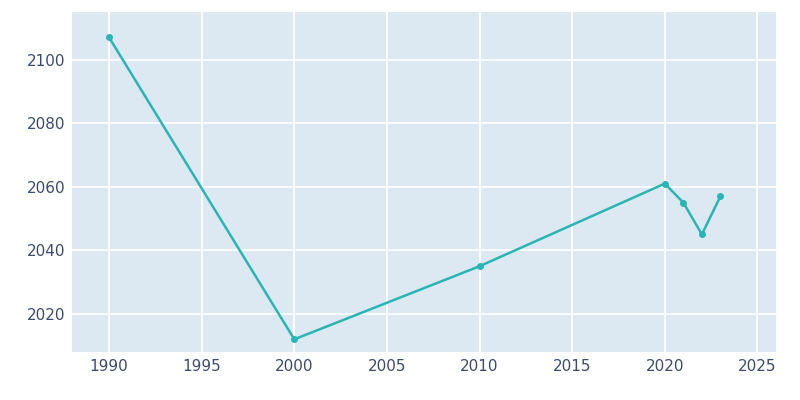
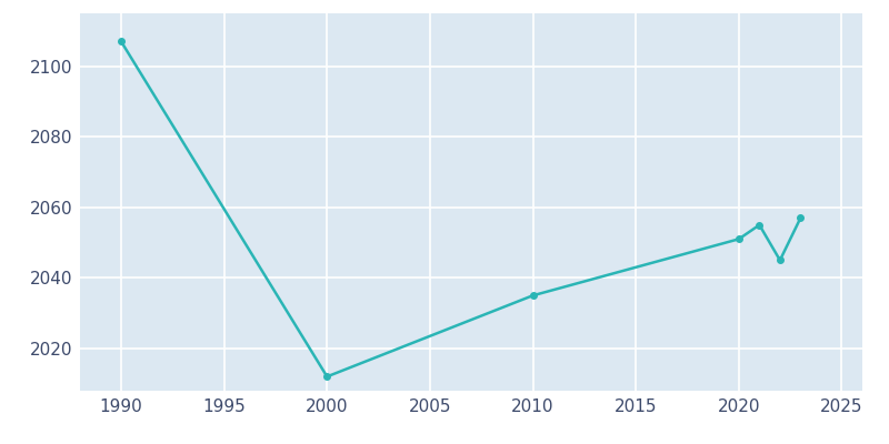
2020: 2061 -> 2051
